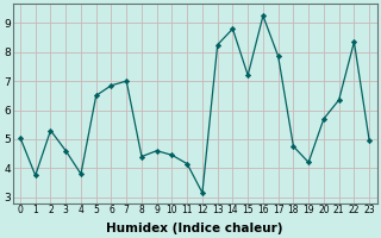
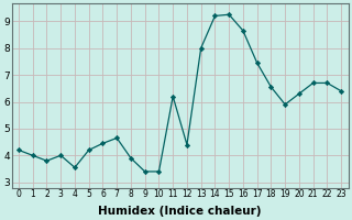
0: 5.05 -> 4.20
1: 3.75 -> 4.00
2: 5.30 -> 3.80
3: 4.60 -> 4.00
4: 3.80 -> 3.55
5: 6.50 -> 4.20
6: 6.85 -> 4.45
7: 7.00 -> 4.65
8: 4.40 -> 3.90
9: 4.60 -> 3.40
10: 4.45 -> 3.40
11: 4.15 -> 6.20
12: 3.15 -> 4.40
13: 8.25 -> 8.00
14: 8.80 -> 9.20
15: 7.20 -> 9.25
16: 9.25 -> 8.65
17: 7.85 -> 7.45
18: 4.75 -> 6.55
19: 4.20 -> 5.90
20: 5.70 -> 6.30
21: 6.35 -> 6.70
22: 8.35 -> 6.70
23: 4.95 -> 6.40
